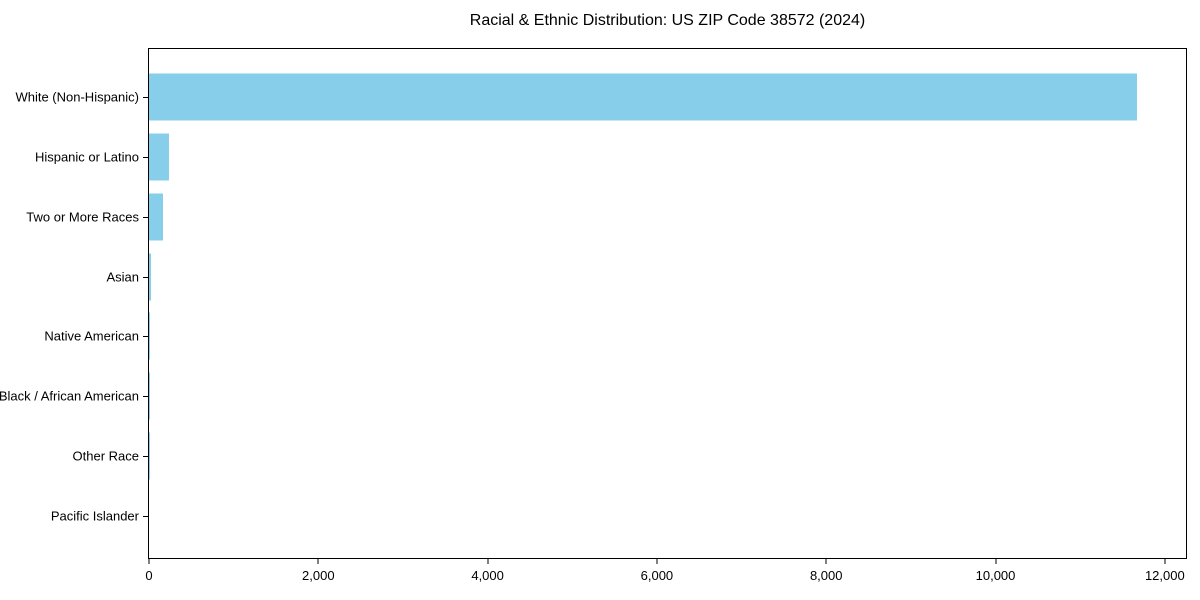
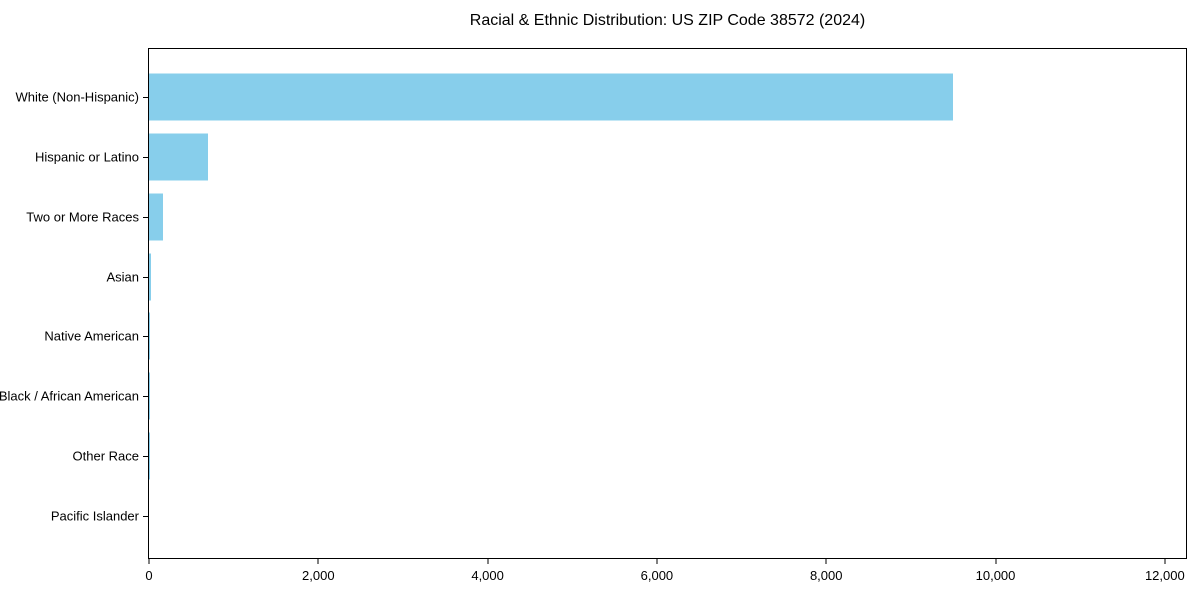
White (Non-Hispanic): 11700 -> 9500
Hispanic or Latino: 200 -> 700
